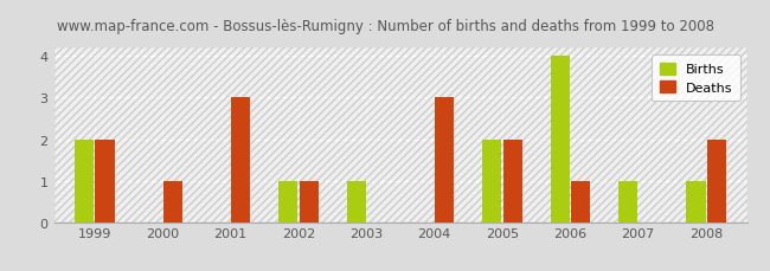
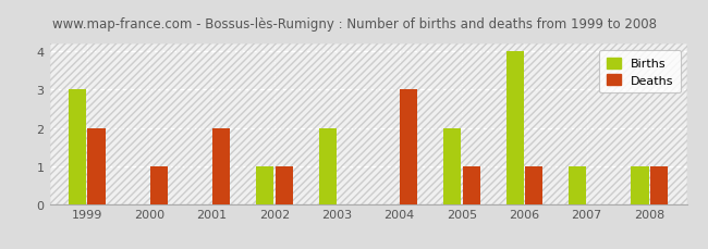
Births/1999: 2 -> 3
Deaths/2001: 3 -> 2
Births/2003: 1 -> 2
Deaths/2005: 2 -> 1
Deaths/2008: 2 -> 1
